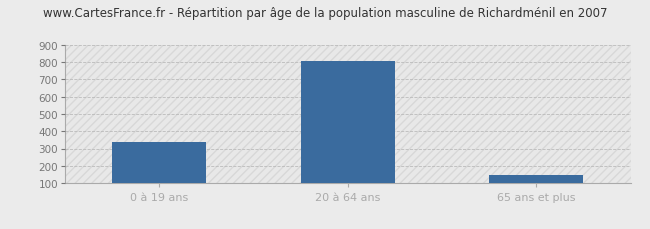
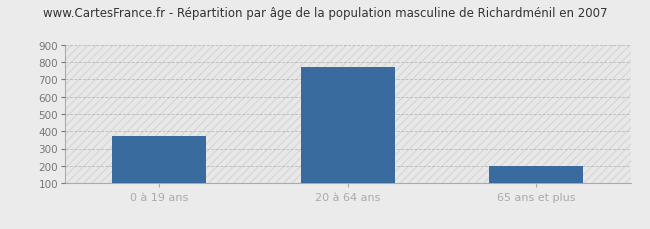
0 à 19 ans: 340 -> 370
20 à 64 ans: 810 -> 770
65 ans et plus: 150 -> 200
